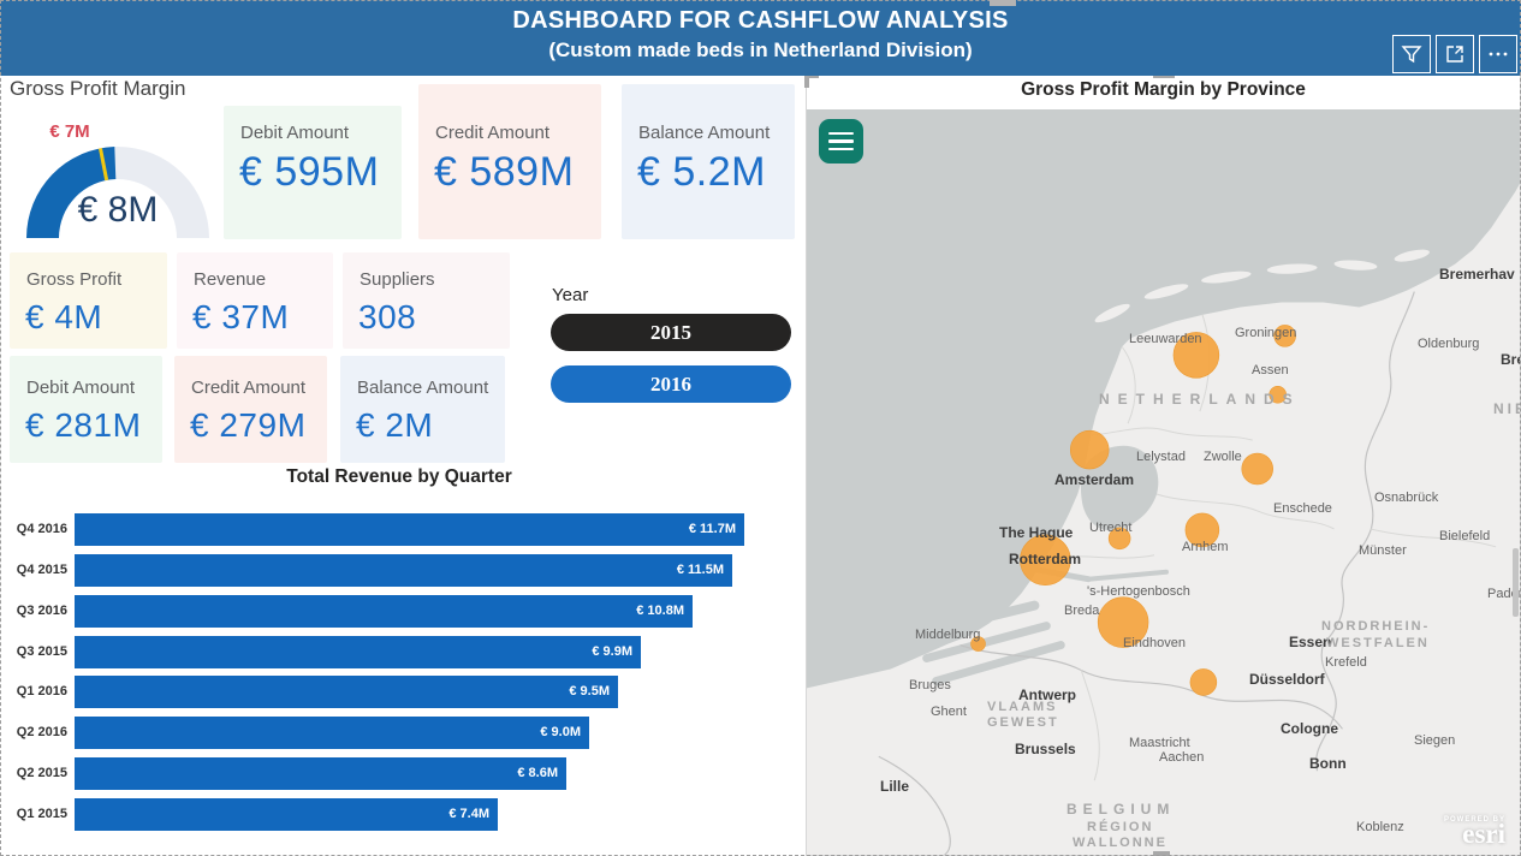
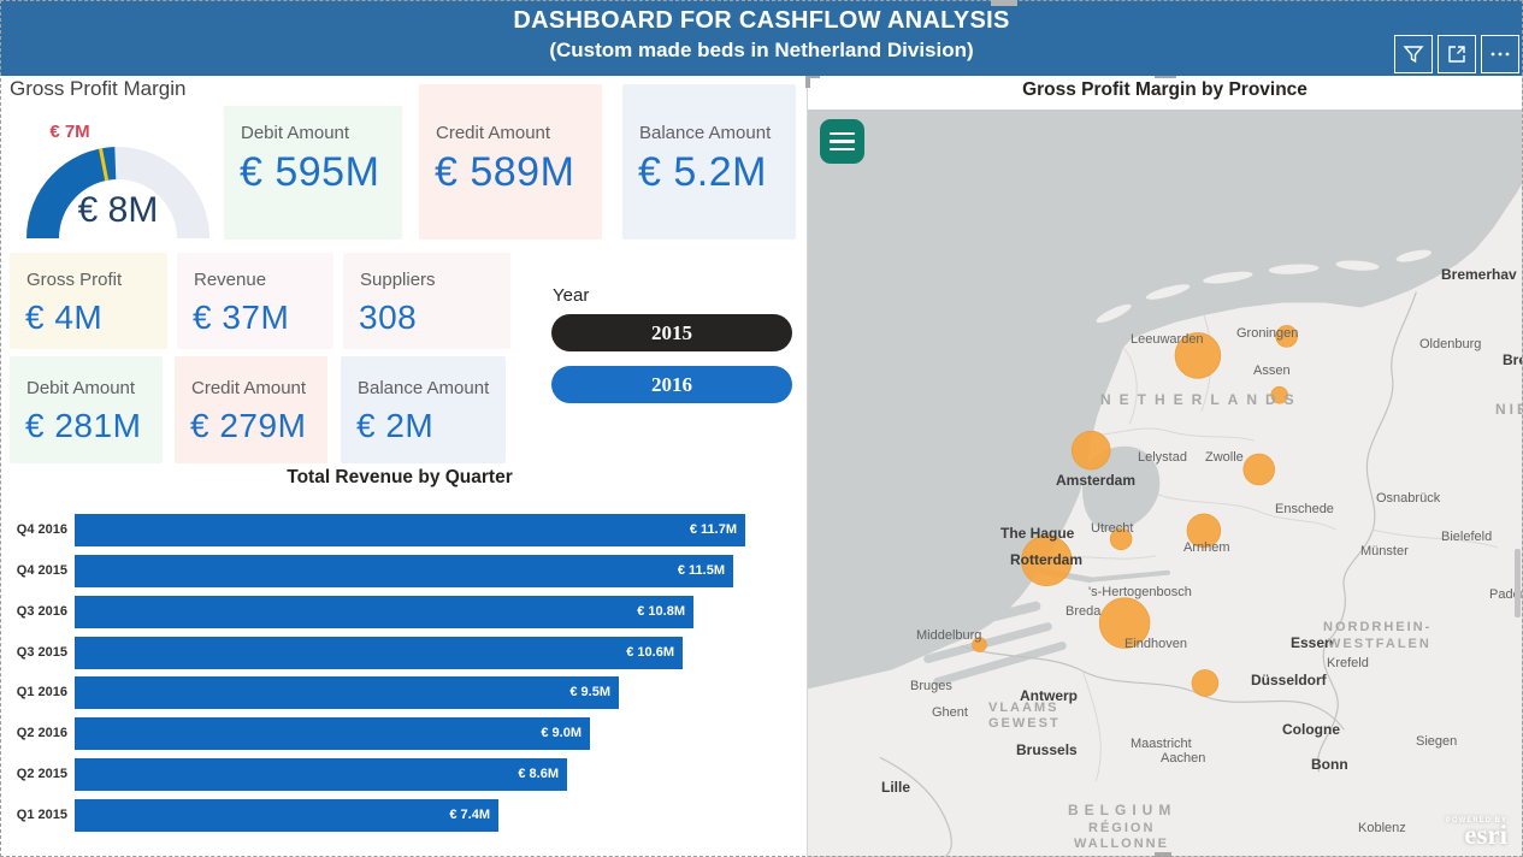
Total Revenue by Quarter/Q3 2015: 9.9M -> 10.6M
